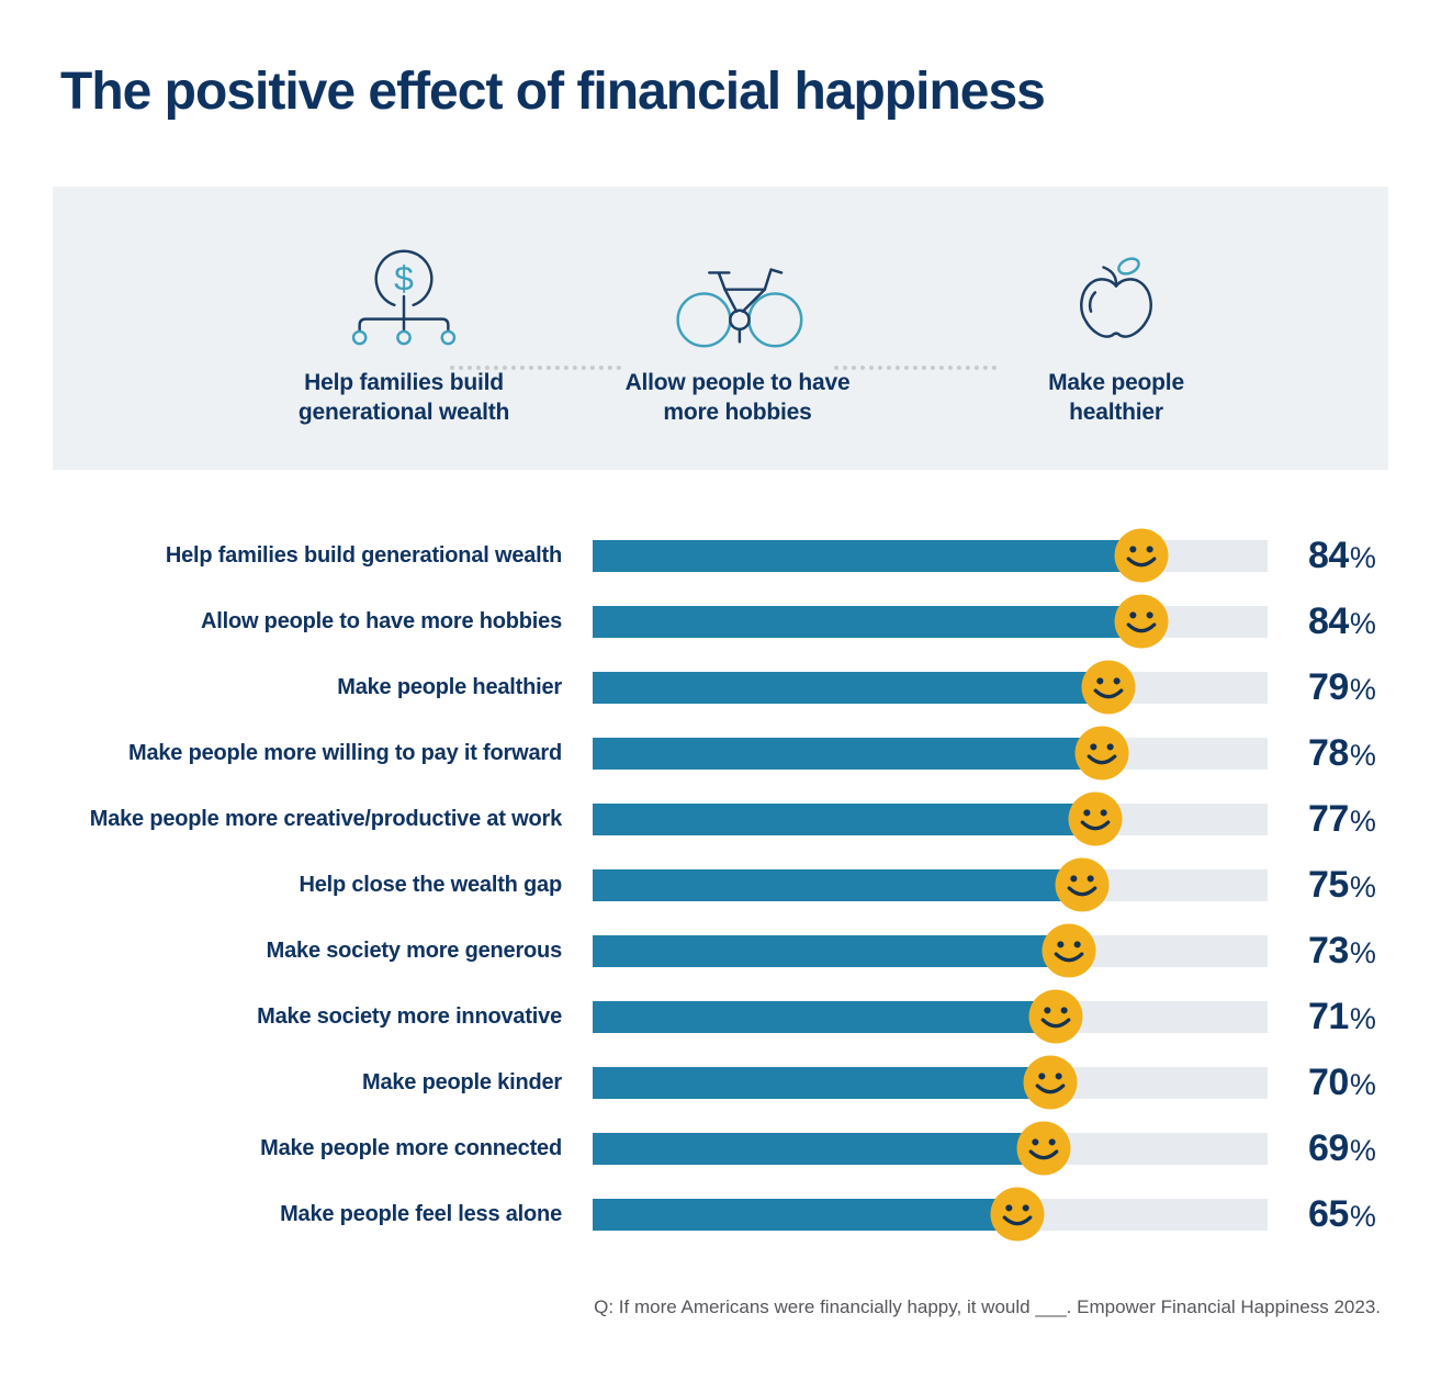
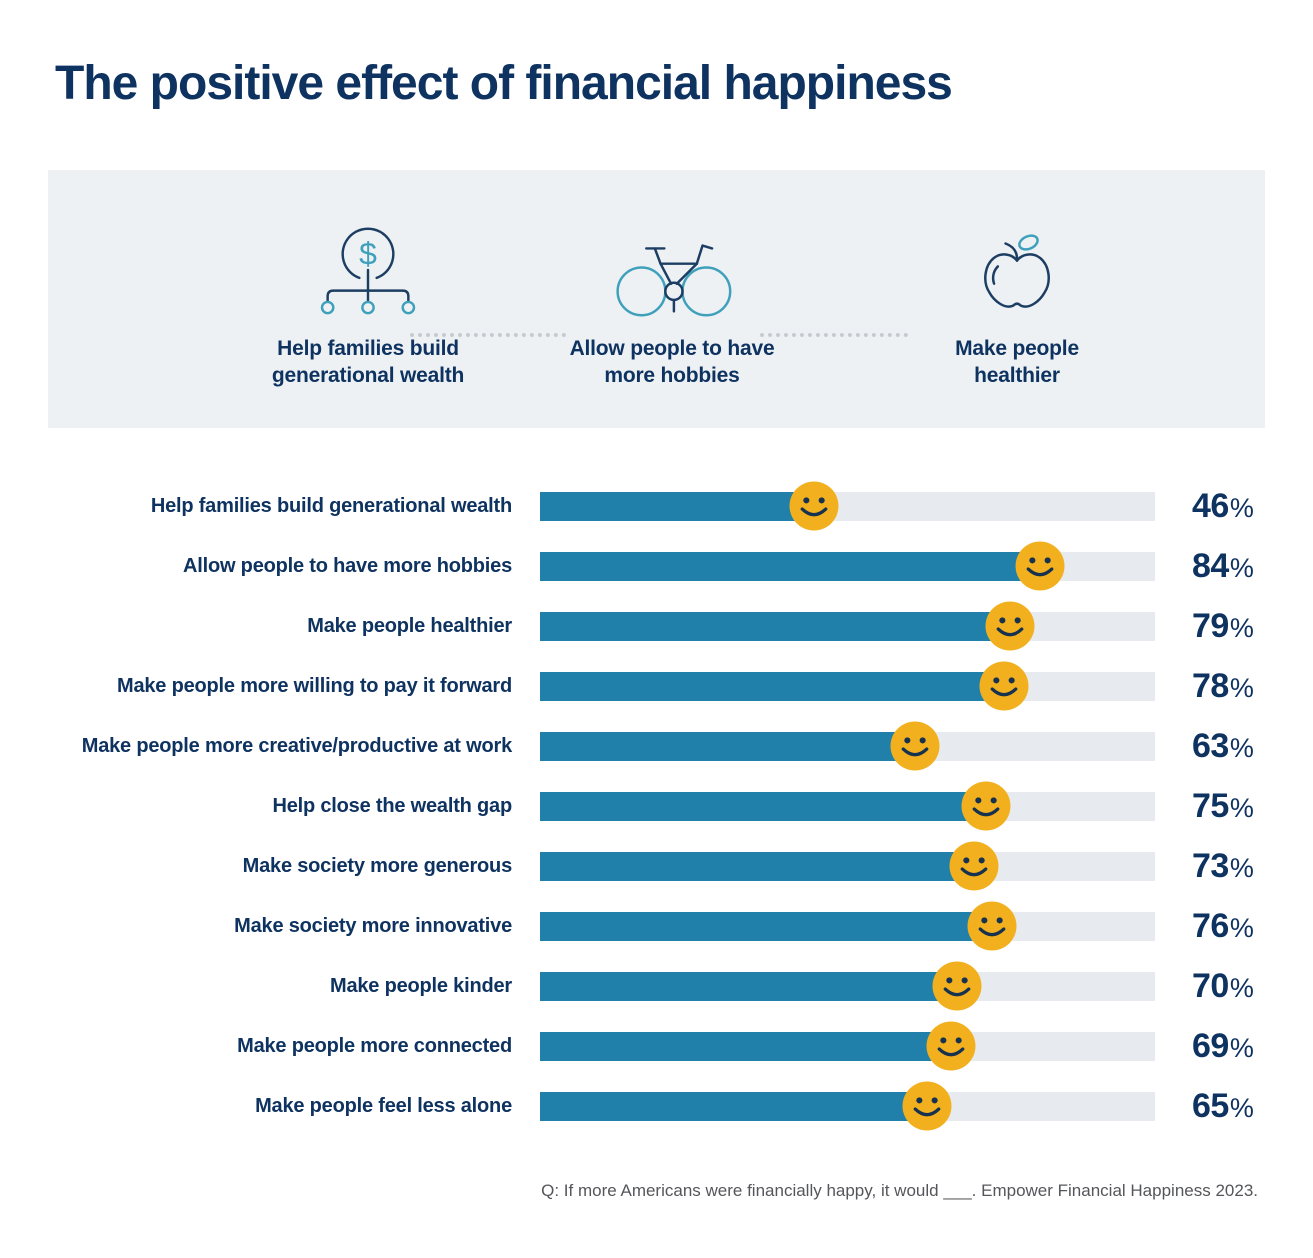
Help families build generational wealth: 84 -> 46
Make people more creative/productive at work: 77 -> 63
Make society more innovative: 71 -> 76
